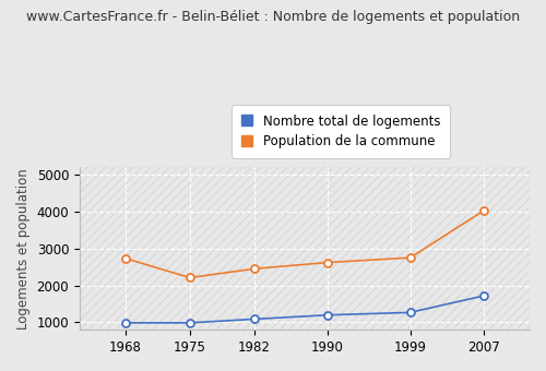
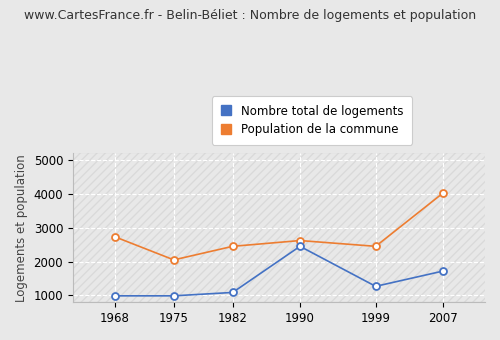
Population de la commune/1975: 2210 -> 2050
Nombre total de logements/1990: 1200 -> 2450
Population de la commune/1999: 2750 -> 2450
